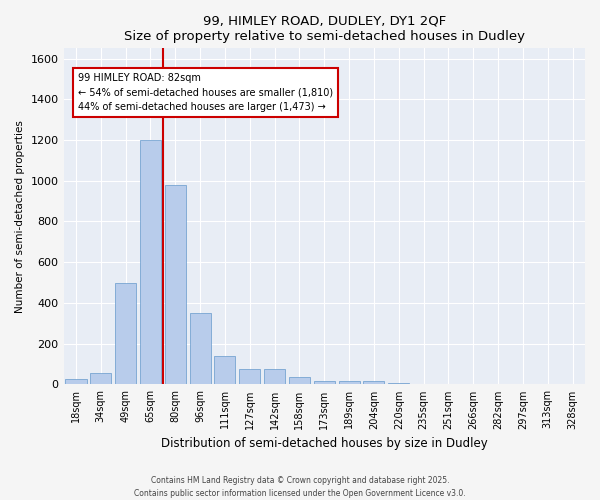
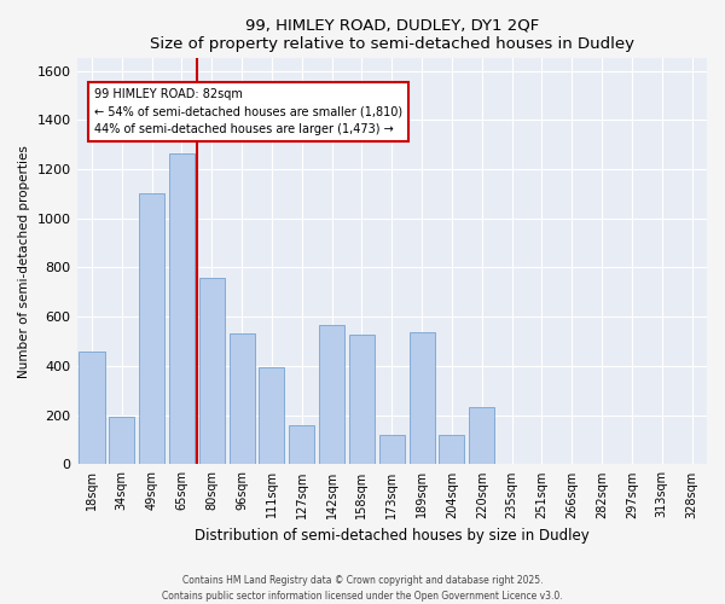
18sqm: 25 -> 460
34sqm: 55 -> 195
49sqm: 500 -> 1100
65sqm: 1200 -> 1265
80sqm: 980 -> 760
96sqm: 350 -> 530
111sqm: 140 -> 395
127sqm: 75 -> 160
142sqm: 75 -> 565
158sqm: 35 -> 525
173sqm: 18 -> 120
189sqm: 18 -> 535
204sqm: 18 -> 120
220sqm: 5 -> 235
